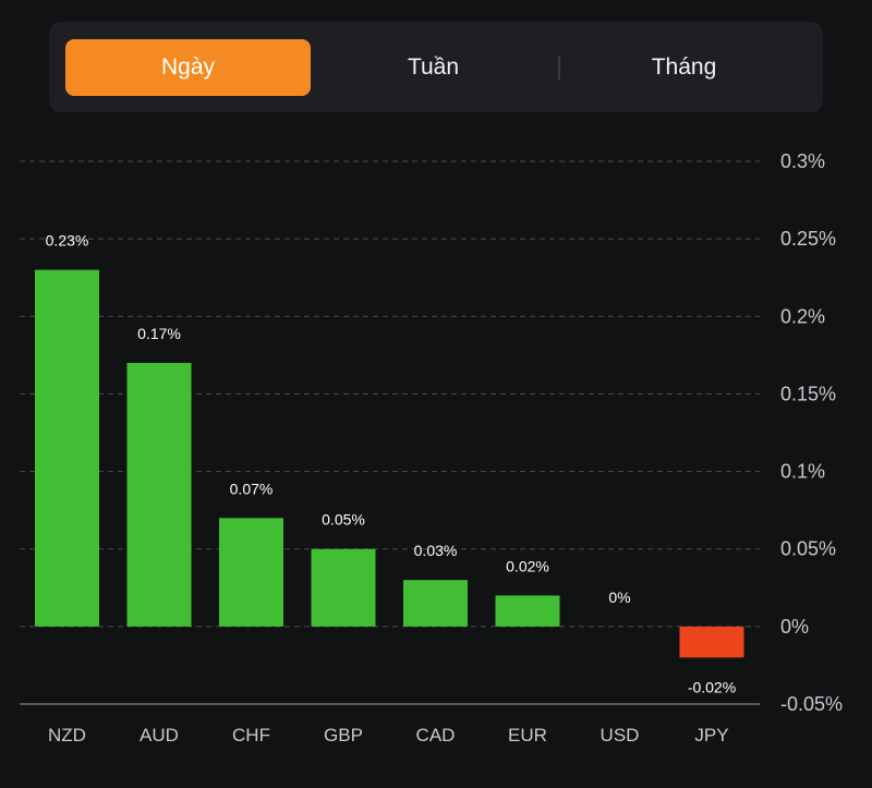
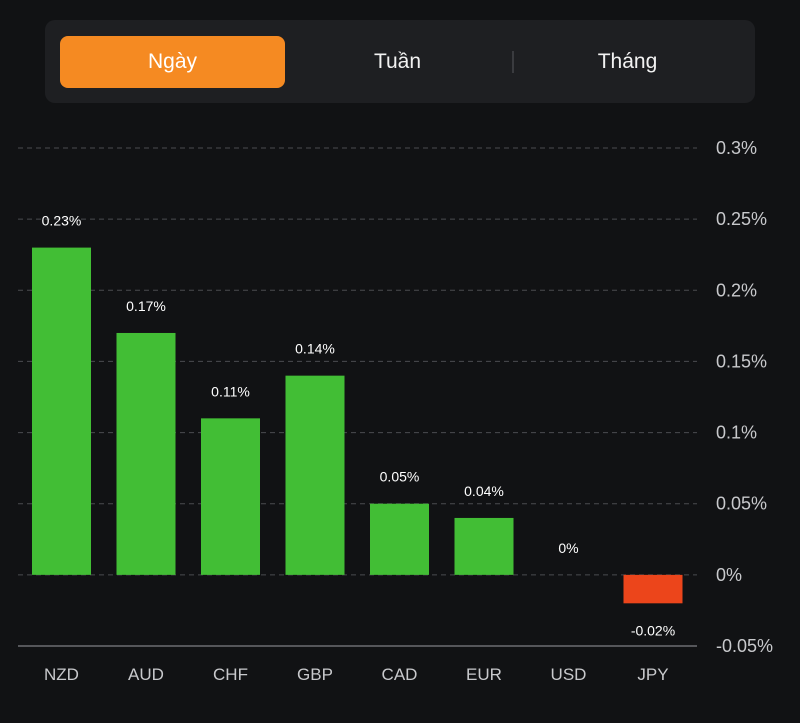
CHF: 0.07% -> 0.11%
GBP: 0.05% -> 0.14%
CAD: 0.03% -> 0.05%
EUR: 0.02% -> 0.04%
